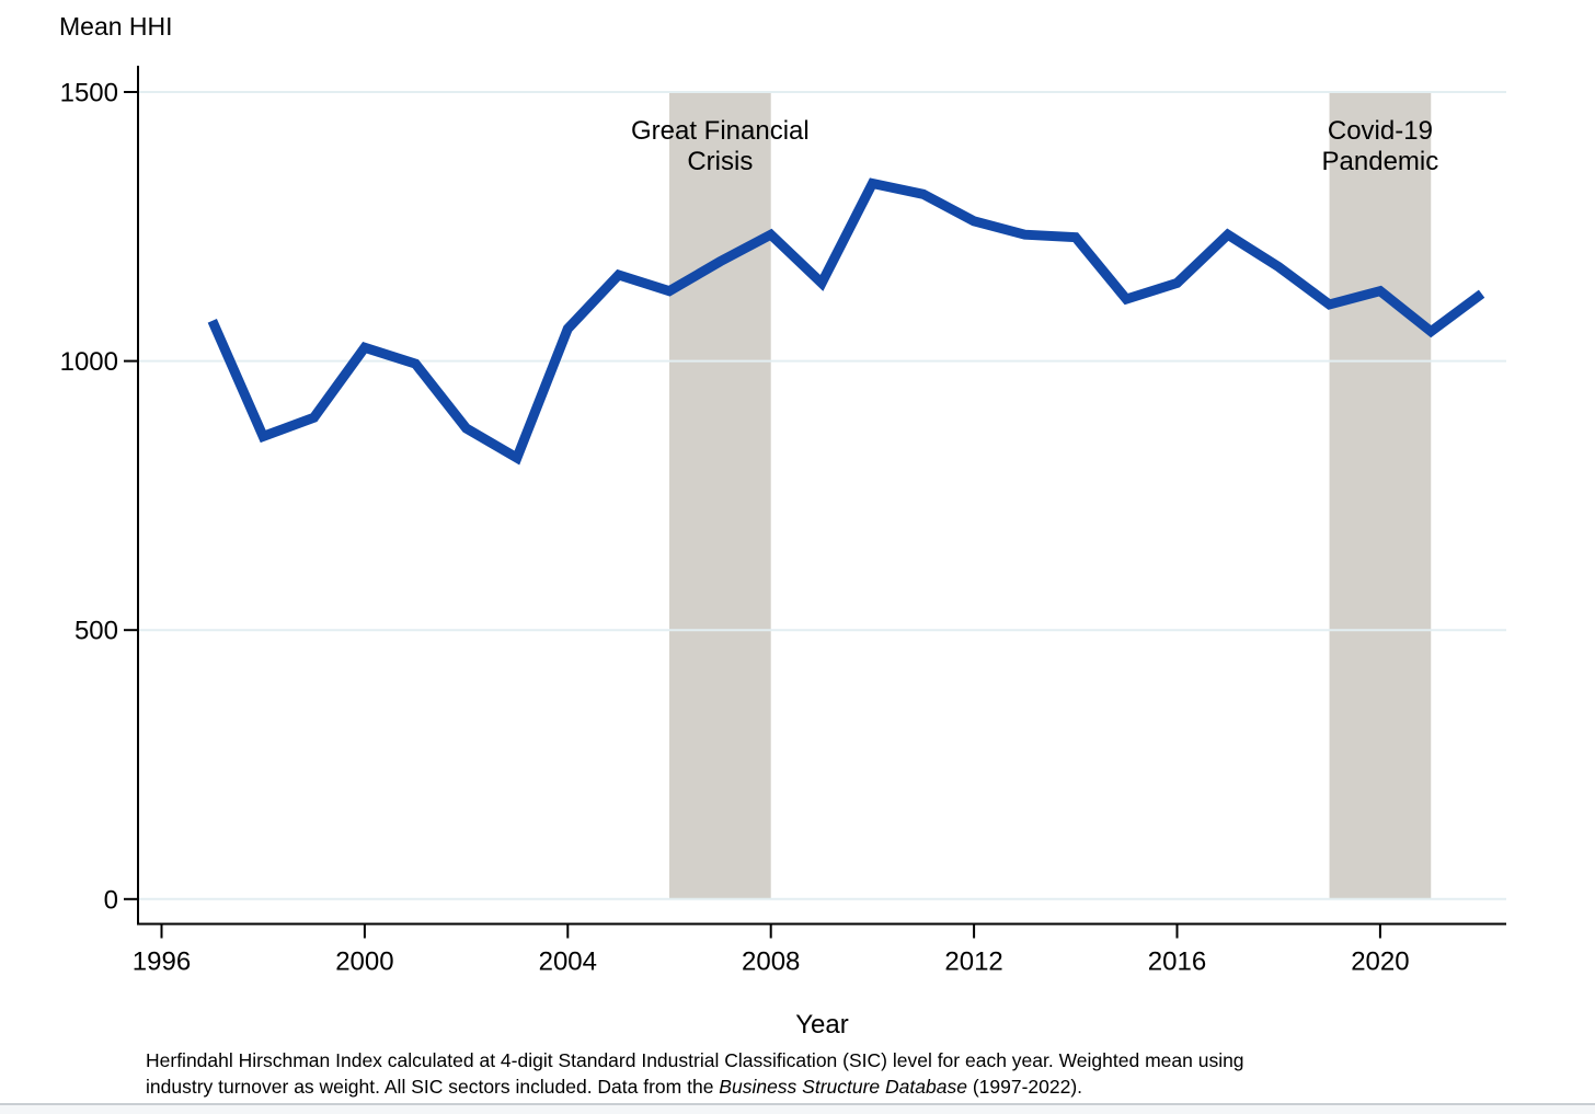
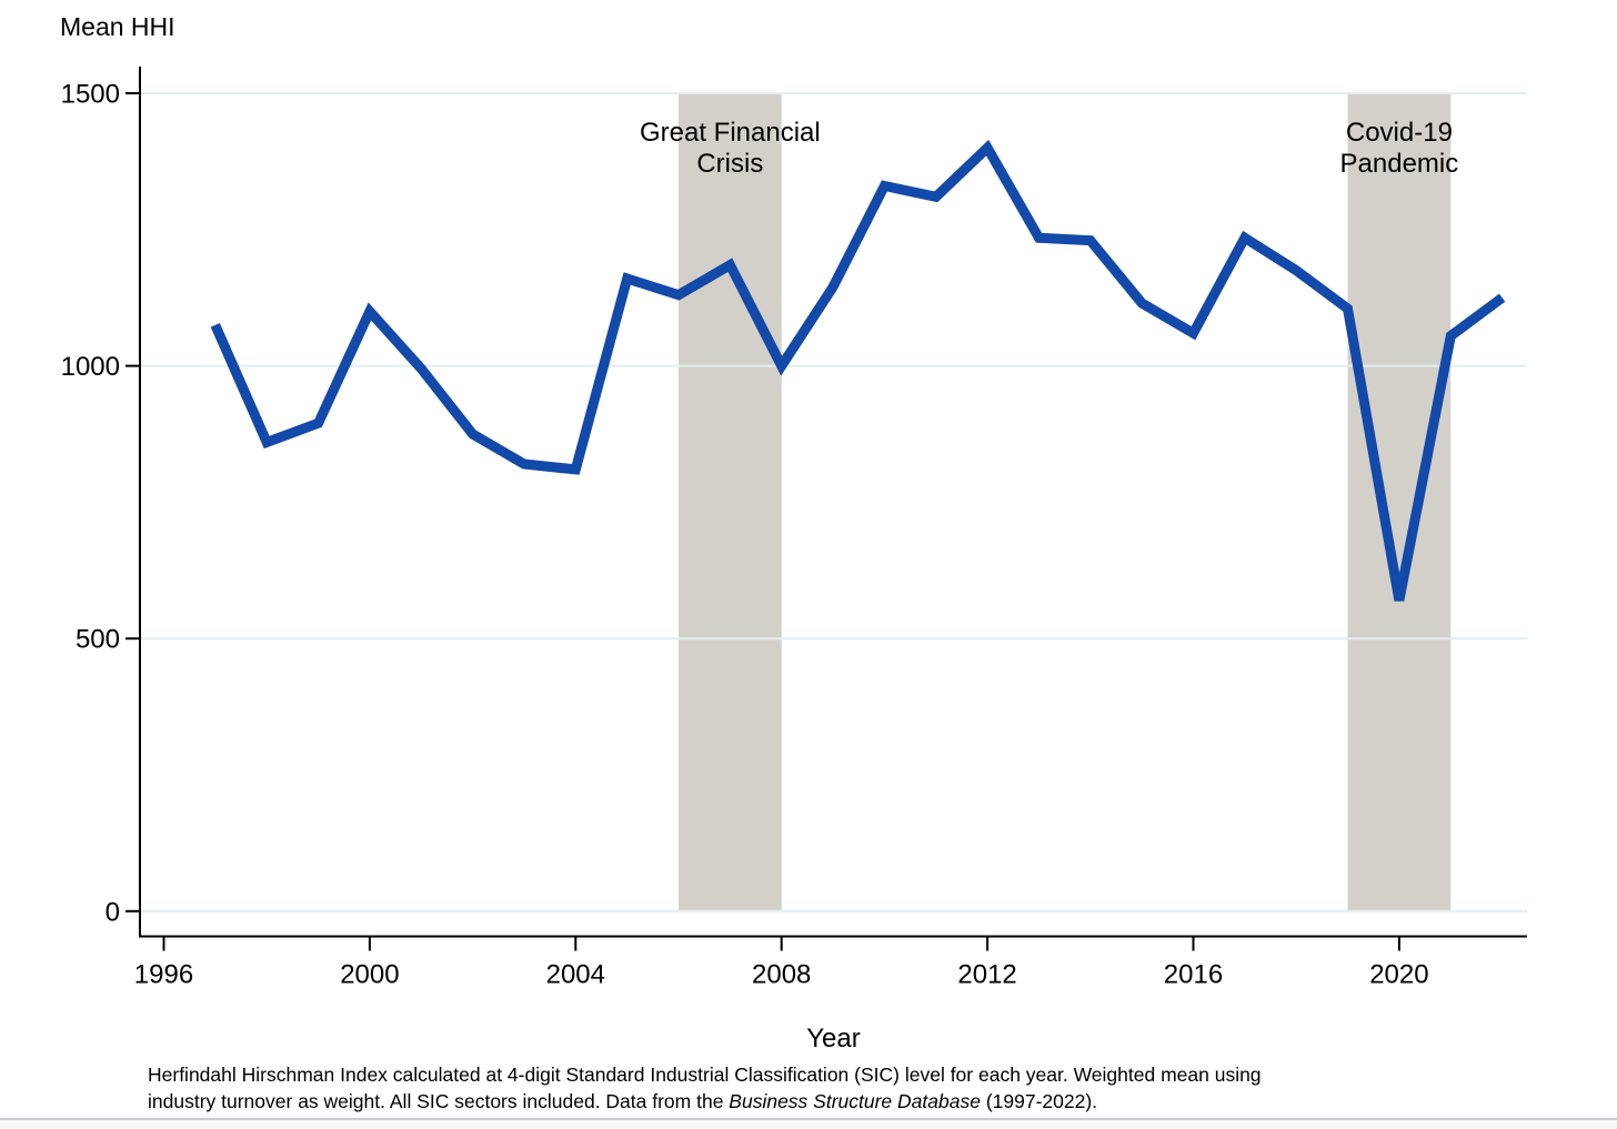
2000: 1020 -> 1100
2004: 1060 -> 810
2008: 1240 -> 1000
2012: 1260 -> 1400
2016: 1140 -> 1060
2020: 1130 -> 570
